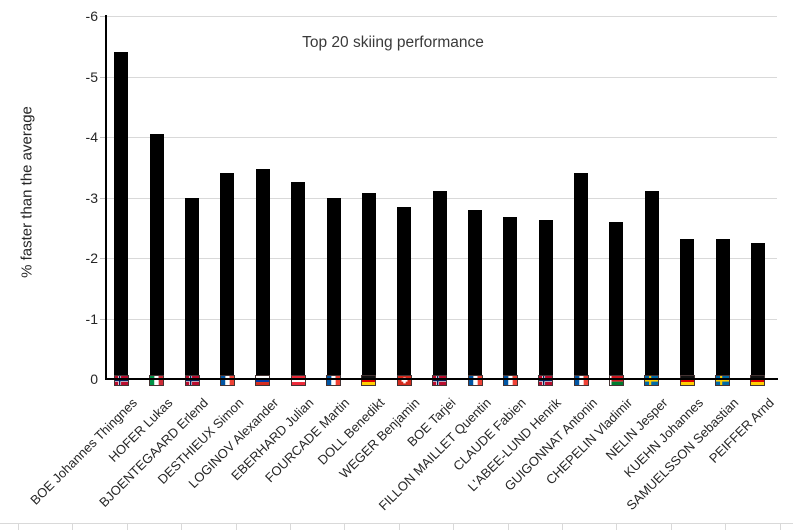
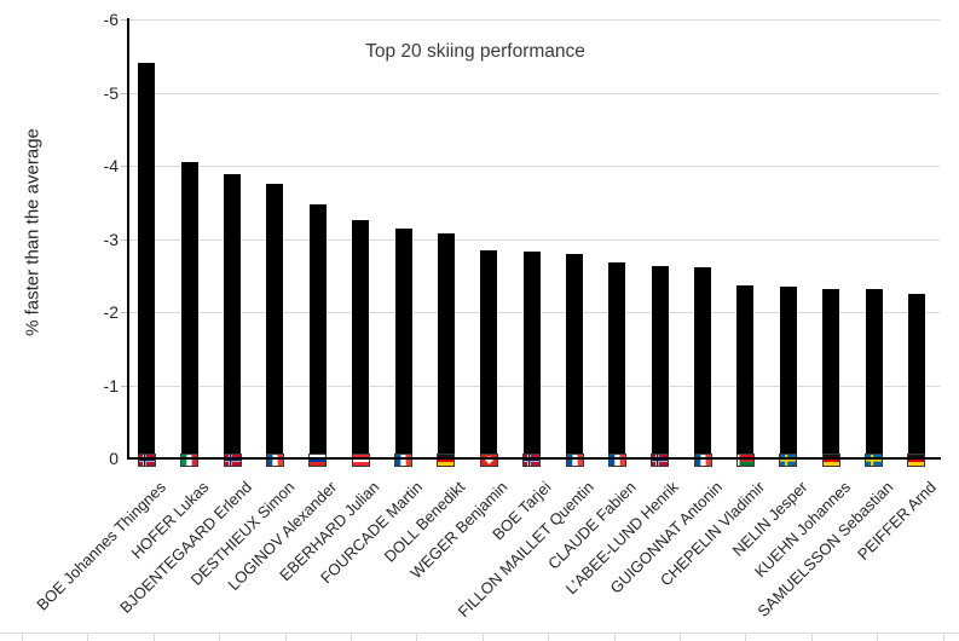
BJOENTEGAARD Erlend: -3.0 -> -3.9
DESTHIEUX Simon: -3.4 -> -3.8
FOURCADE Martin: -3.0 -> -3.1
BOE Tarjei: -3.1 -> -2.8
GUIGONNAT Antonin: -3.4 -> -2.6
CHEPELIN Vladimir: -2.6 -> -2.4
NELIN Jesper: -3.1 -> -2.4
